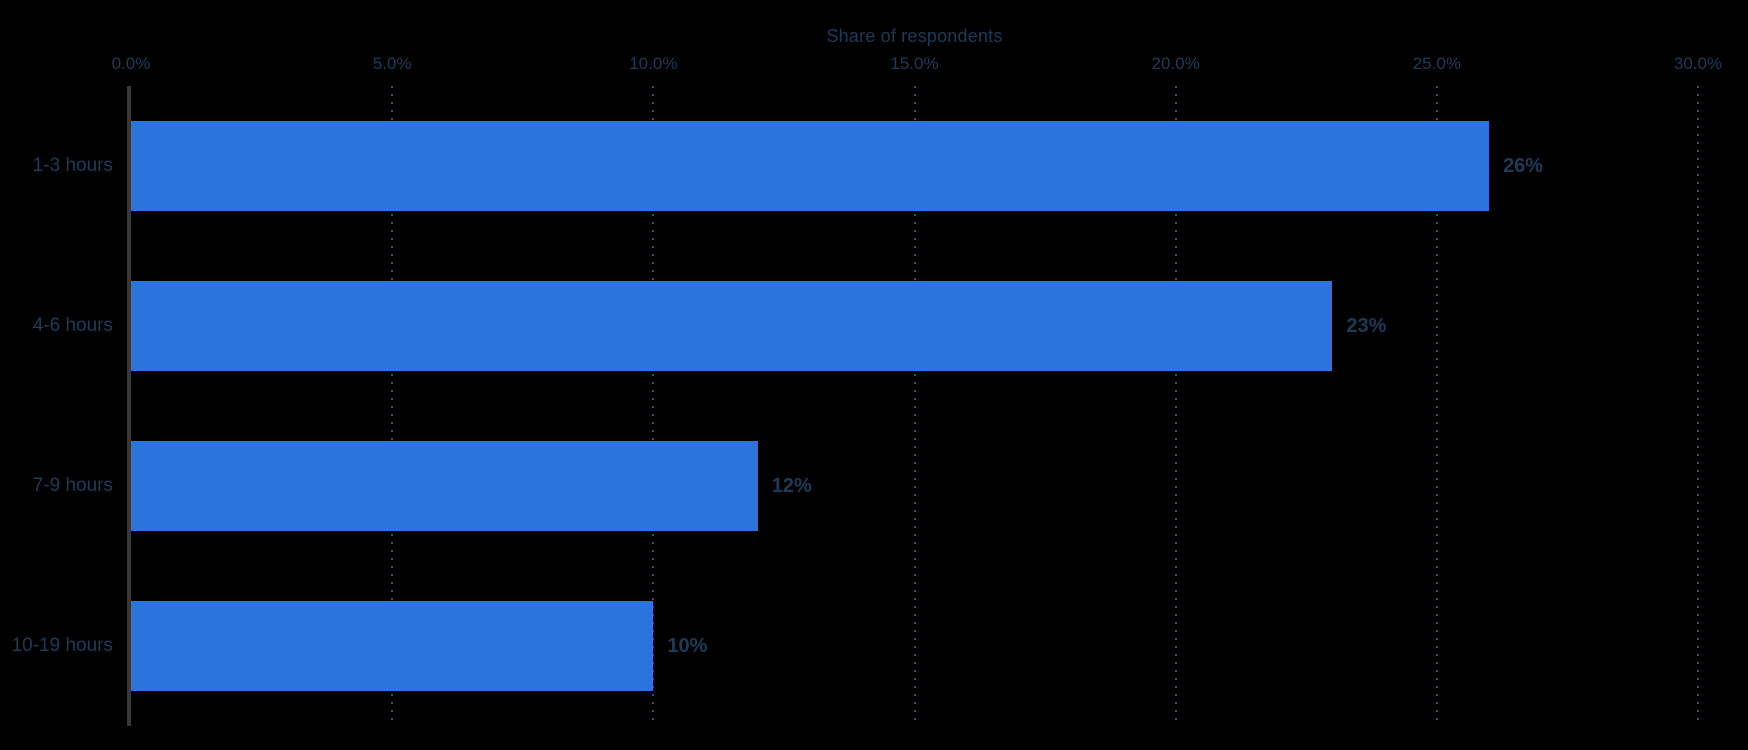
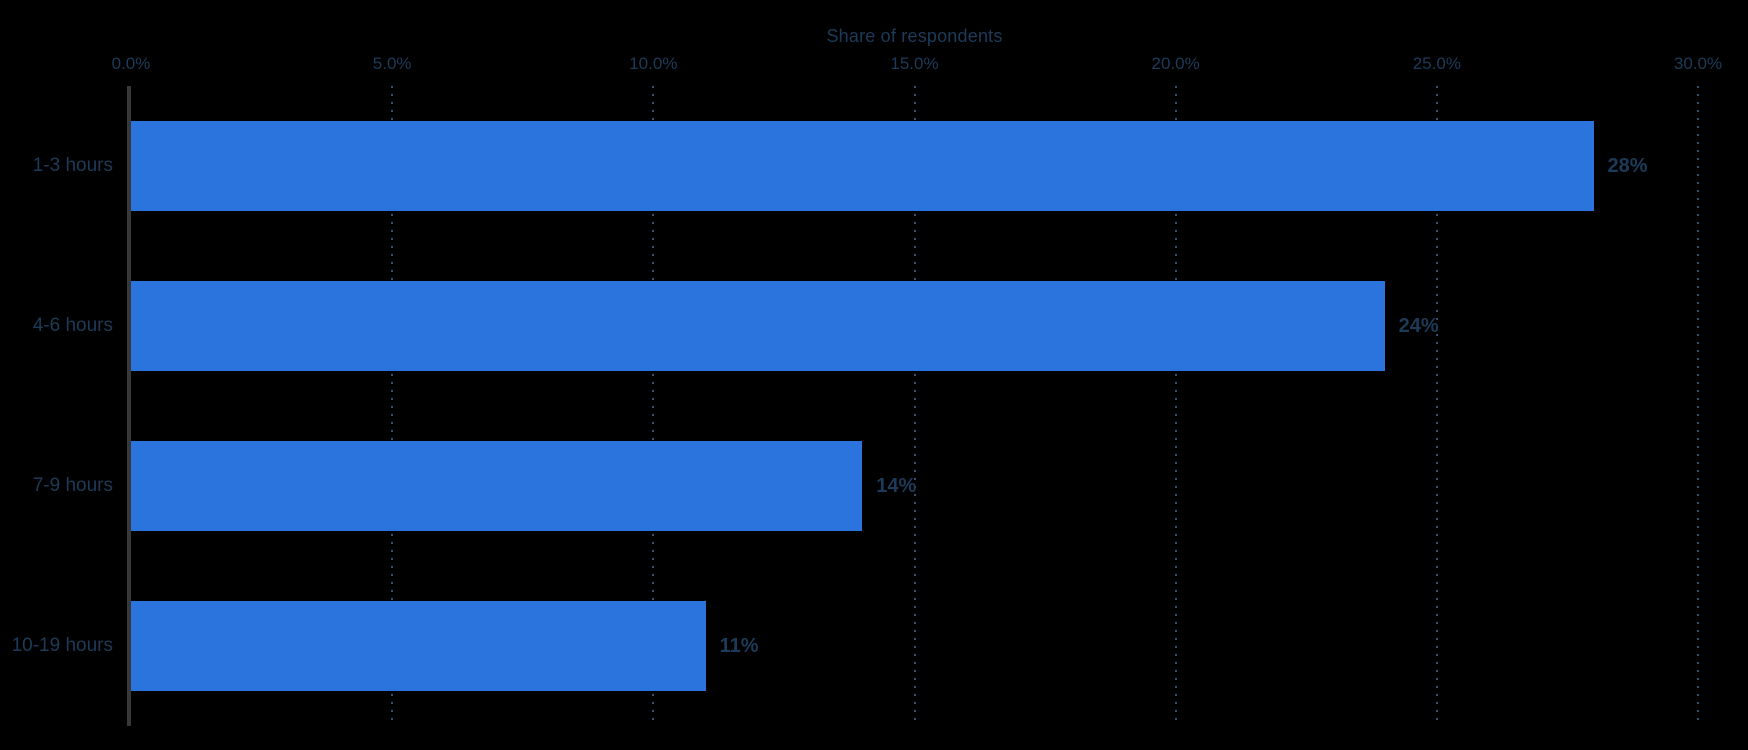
1-3 hours: 26% -> 28%
4-6 hours: 23% -> 24%
7-9 hours: 12% -> 14%
10-19 hours: 10% -> 11%
